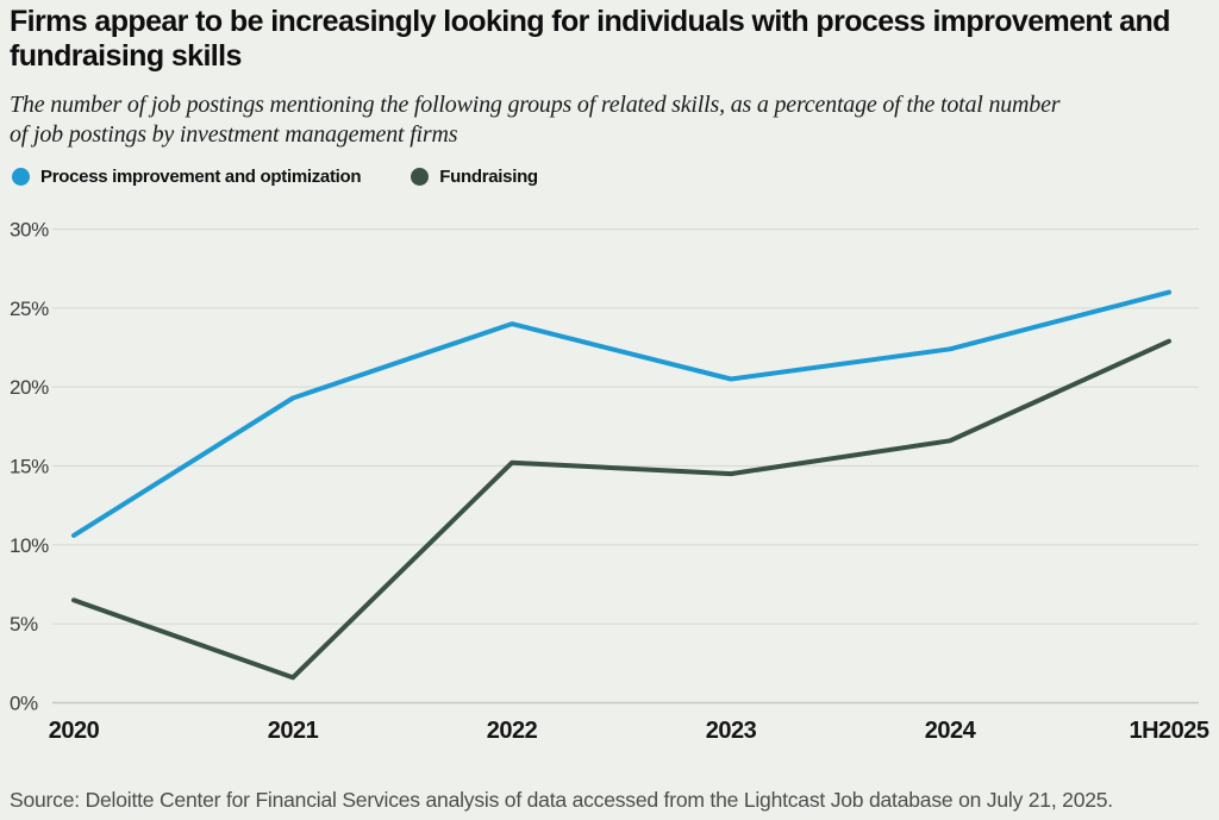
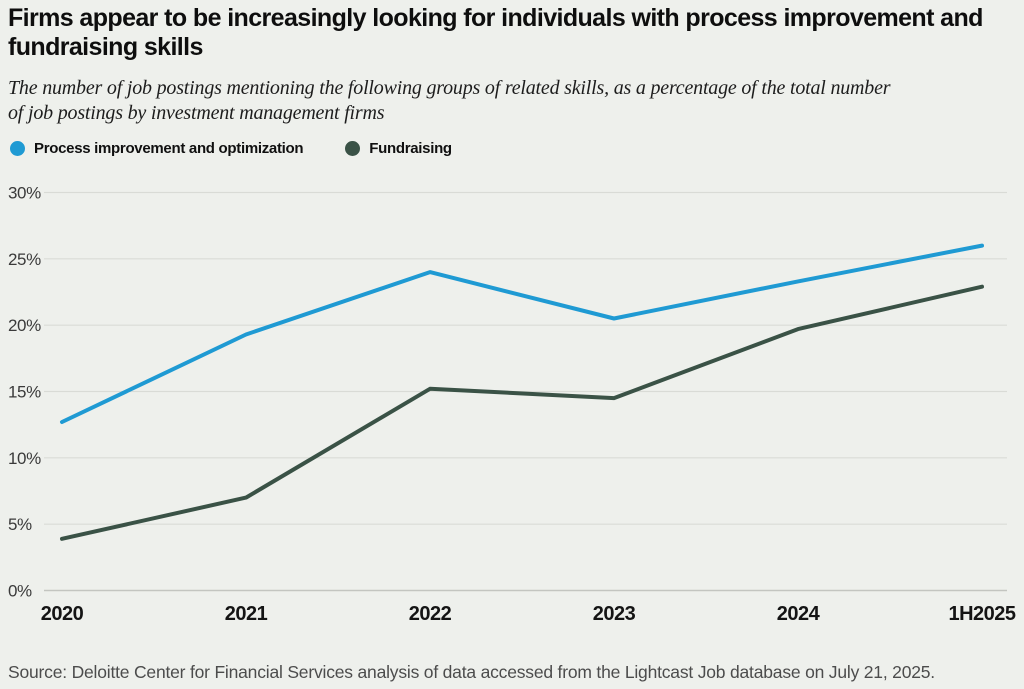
Process improvement and optimization/2020: 10.6% -> 12.7%
Fundraising/2020: 6.5% -> 3.9%
Fundraising/2021: 1.6% -> 7.0%
Process improvement and optimization/2024: 22.4% -> 23.3%
Fundraising/2024: 16.6% -> 19.7%
